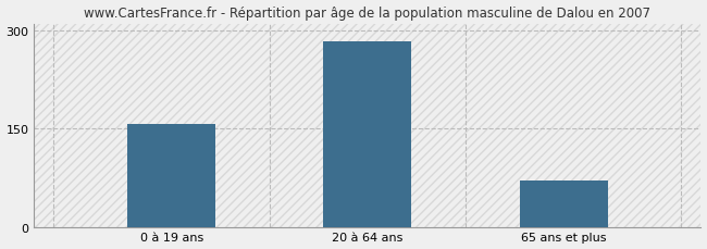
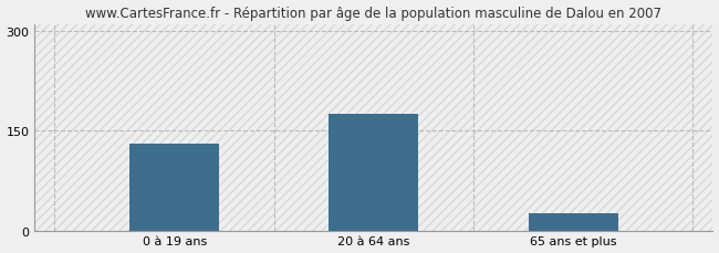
0 à 19 ans: 156 -> 130
20 à 64 ans: 282 -> 175
65 ans et plus: 70 -> 25
